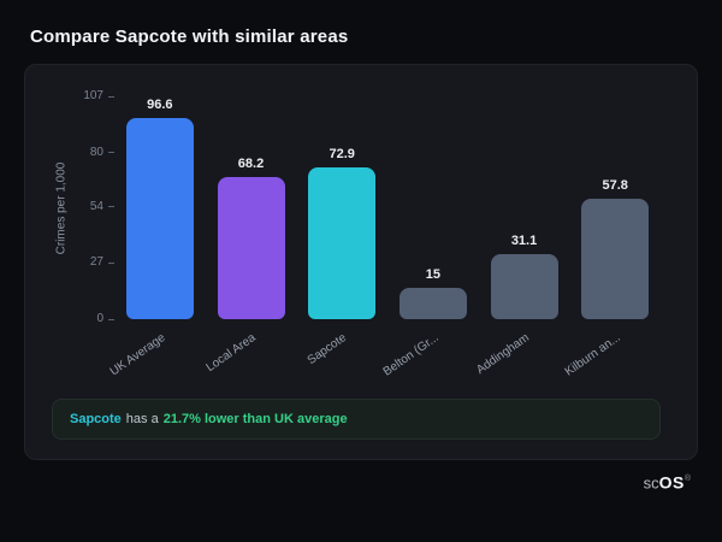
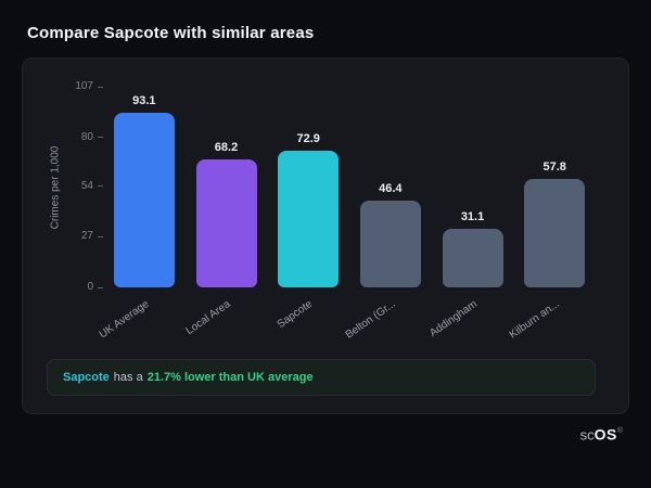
UK Average: 96.6 -> 93.1
Belton (Gr...: 15 -> 46.4
